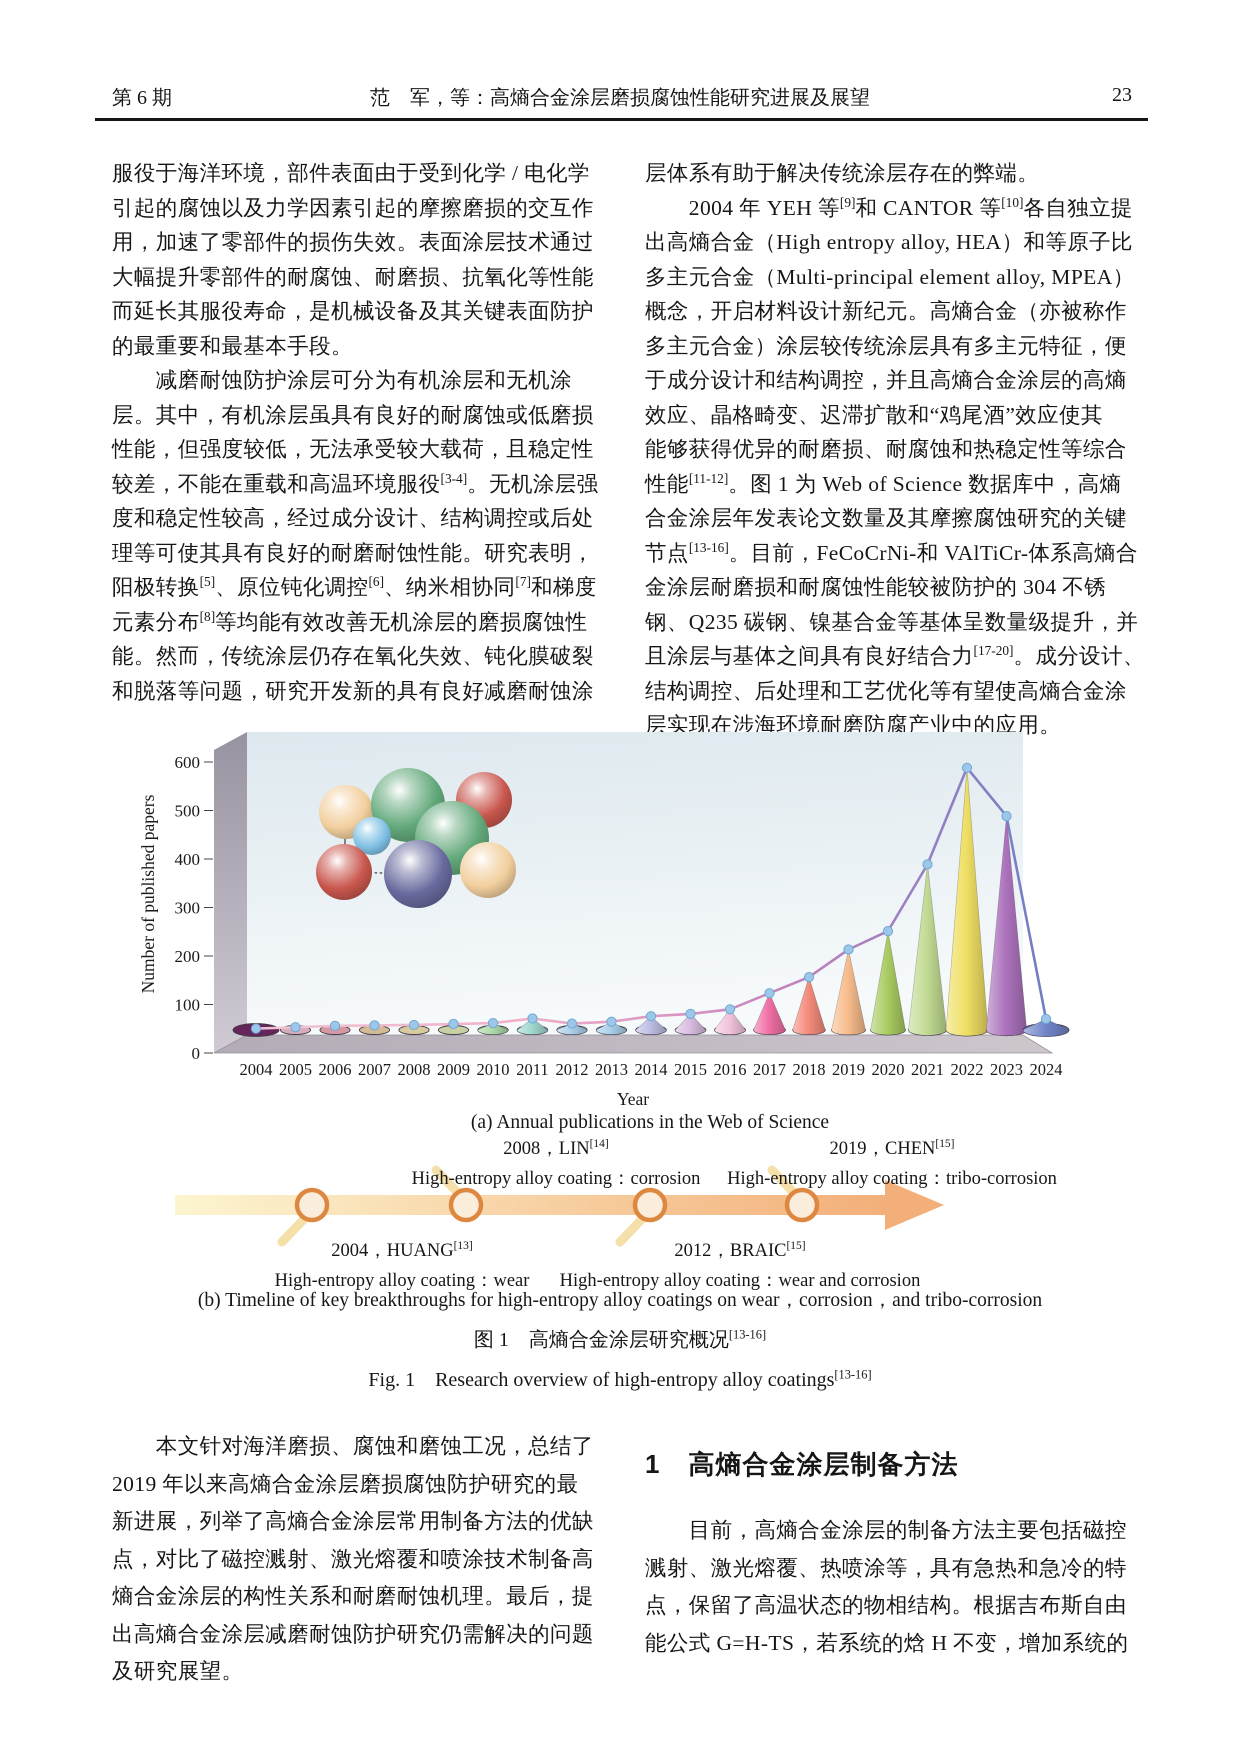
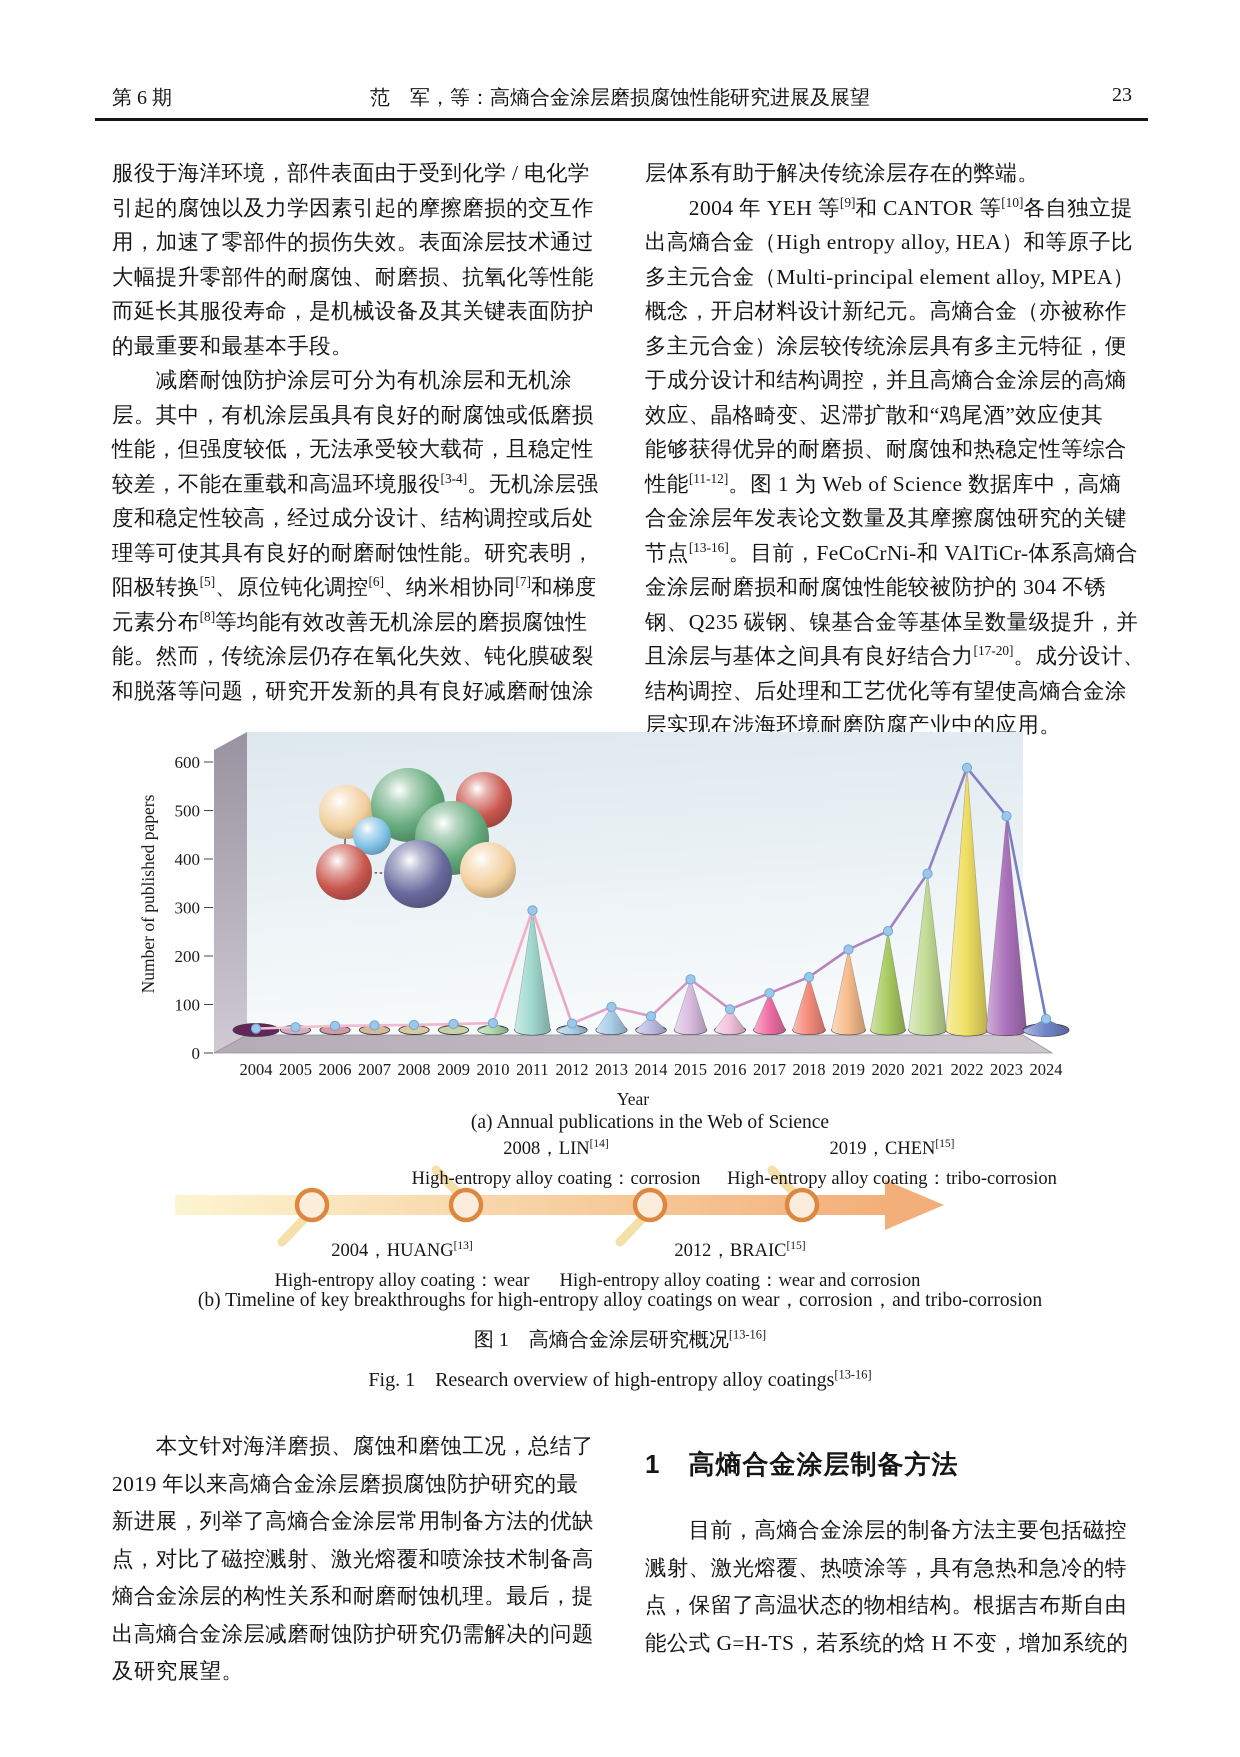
2011: 20 -> 260
2013: 20 -> 50
2015: 40 -> 110
2021: 360 -> 340
